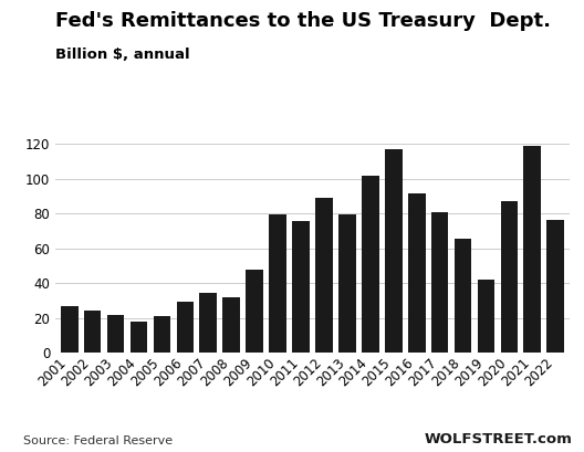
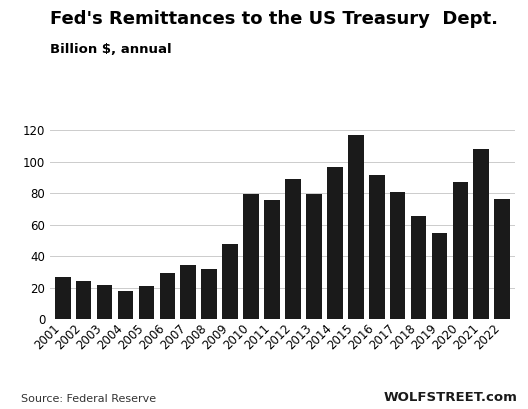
2014: 102 -> 97
2019: 42 -> 55
2021: 119 -> 108
